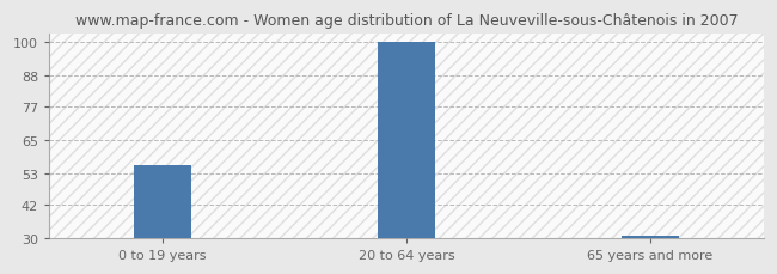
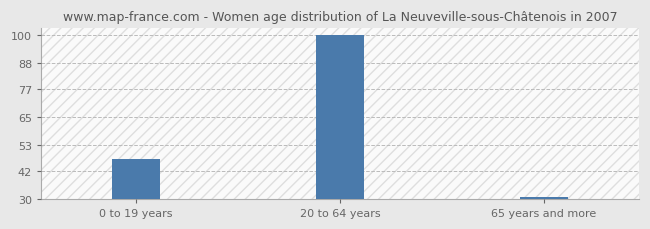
0 to 19 years: 56 -> 47
